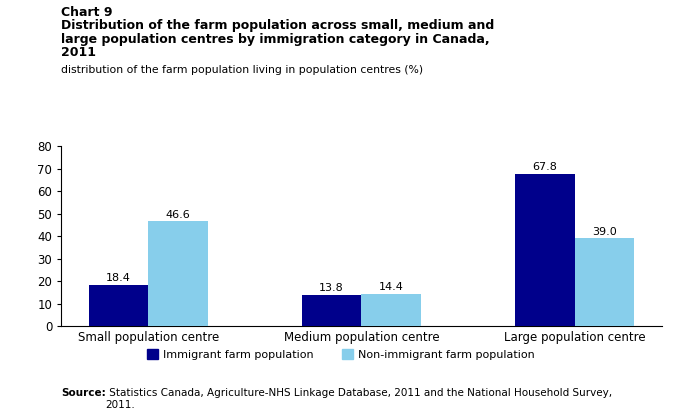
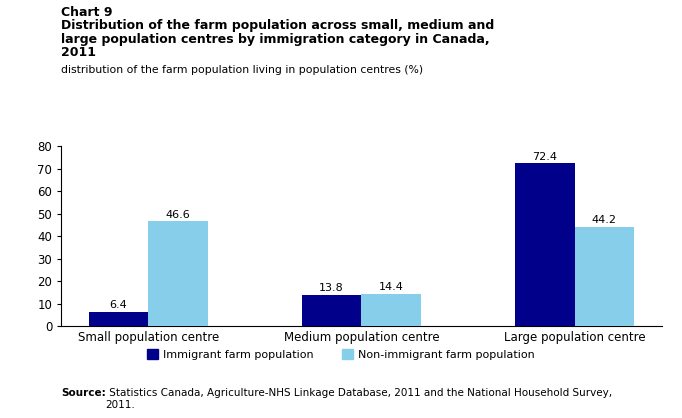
Immigrant farm population/Small population centre: 18.4 -> 6.4
Immigrant farm population/Large population centre: 67.8 -> 72.4
Non-immigrant farm population/Large population centre: 39.0 -> 44.2
